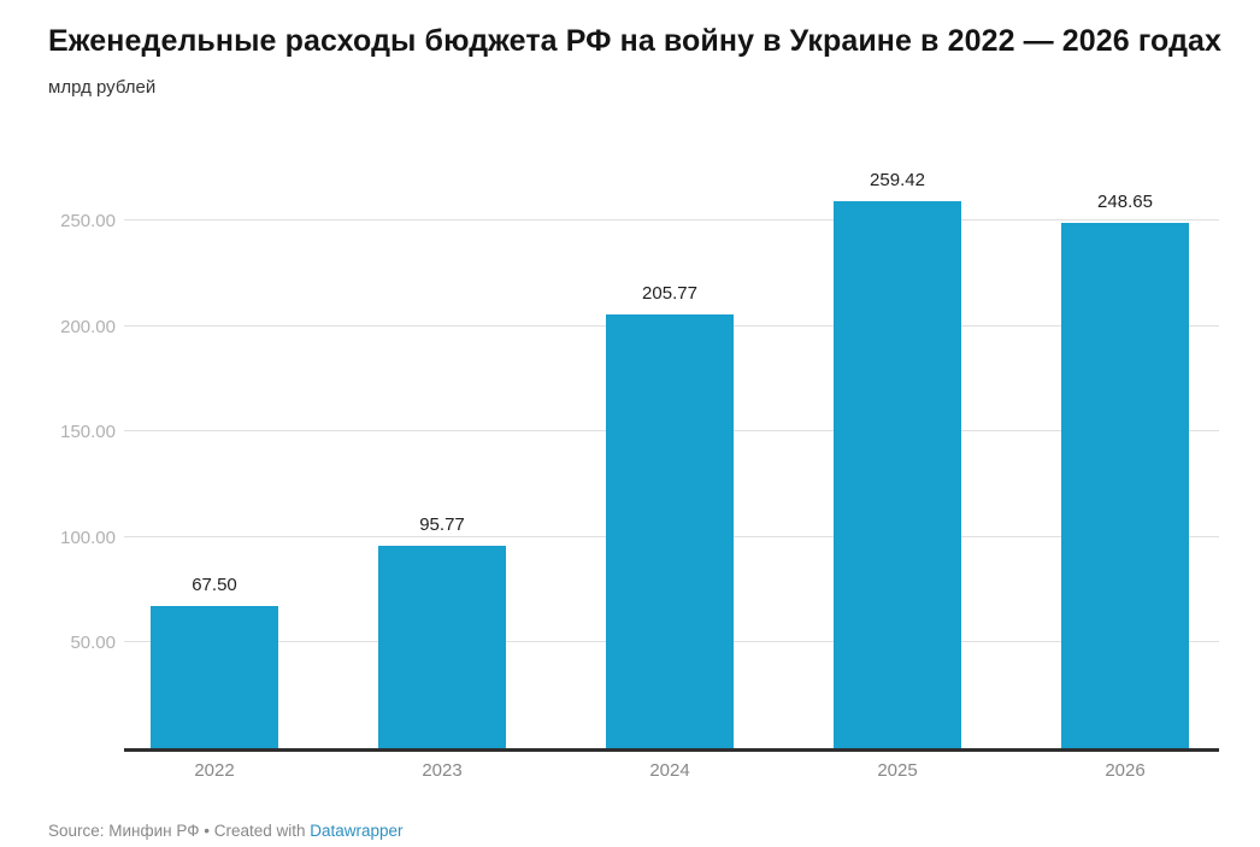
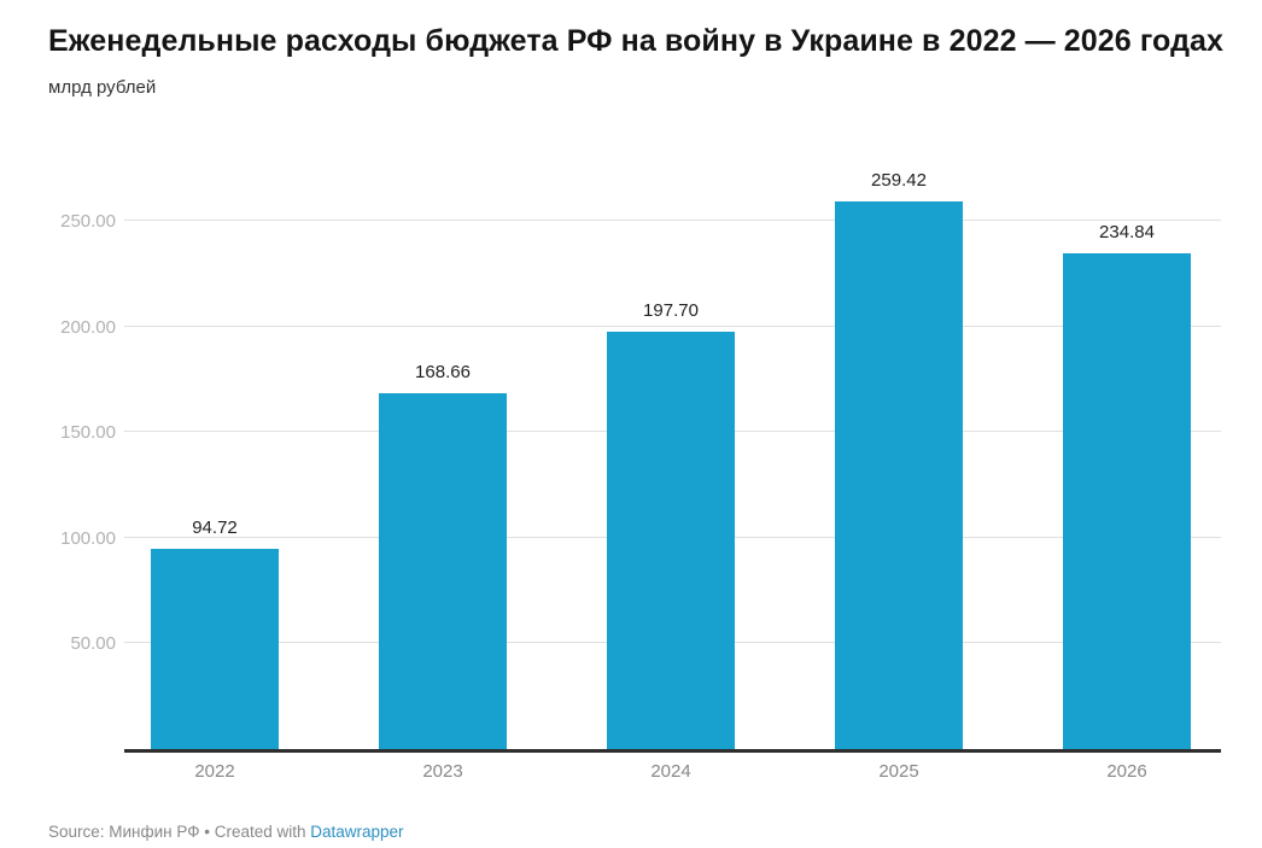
2022: 67.50 -> 94.72
2023: 95.77 -> 168.66
2024: 205.77 -> 197.70
2026: 248.65 -> 234.84
